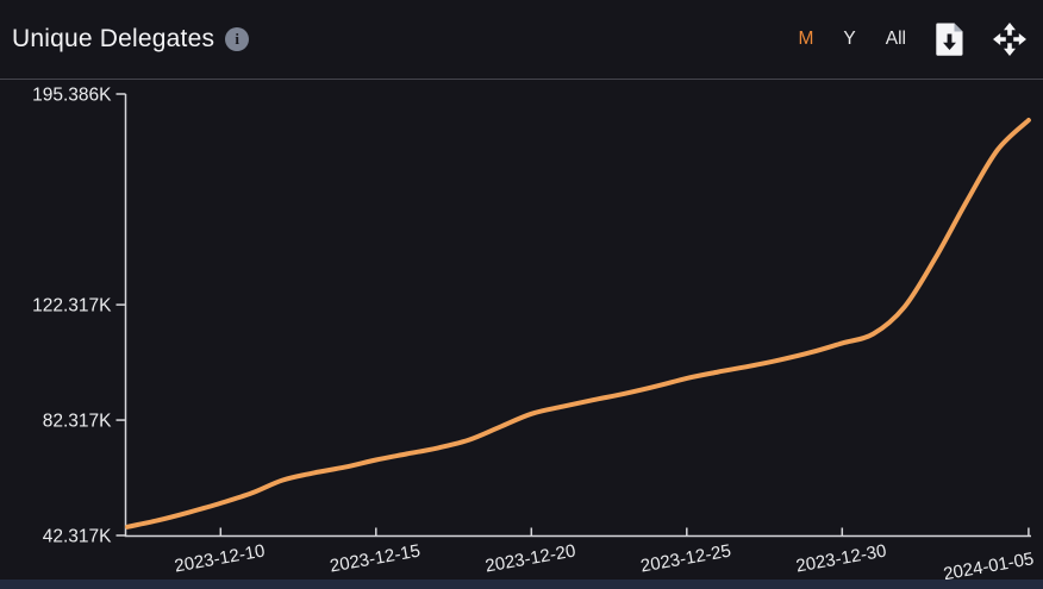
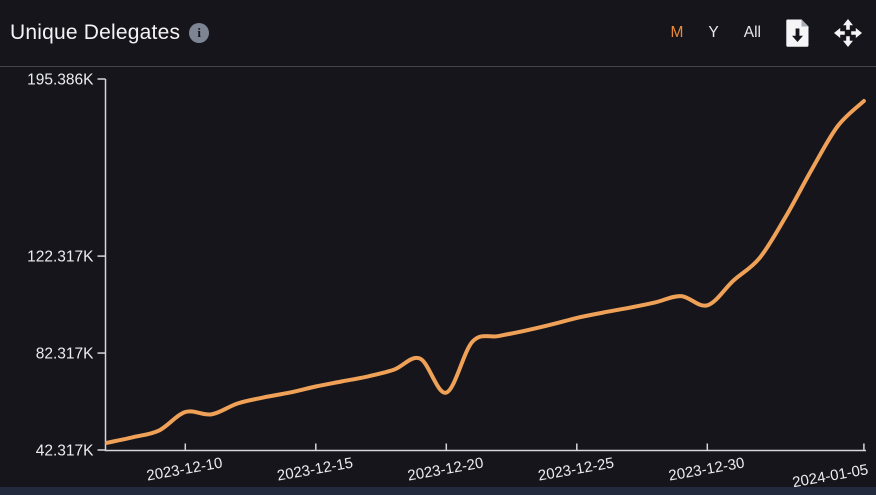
2023-12-10: 54K -> 58K
2023-12-20: 84K -> 66K
2023-12-30: 109K -> 102K
